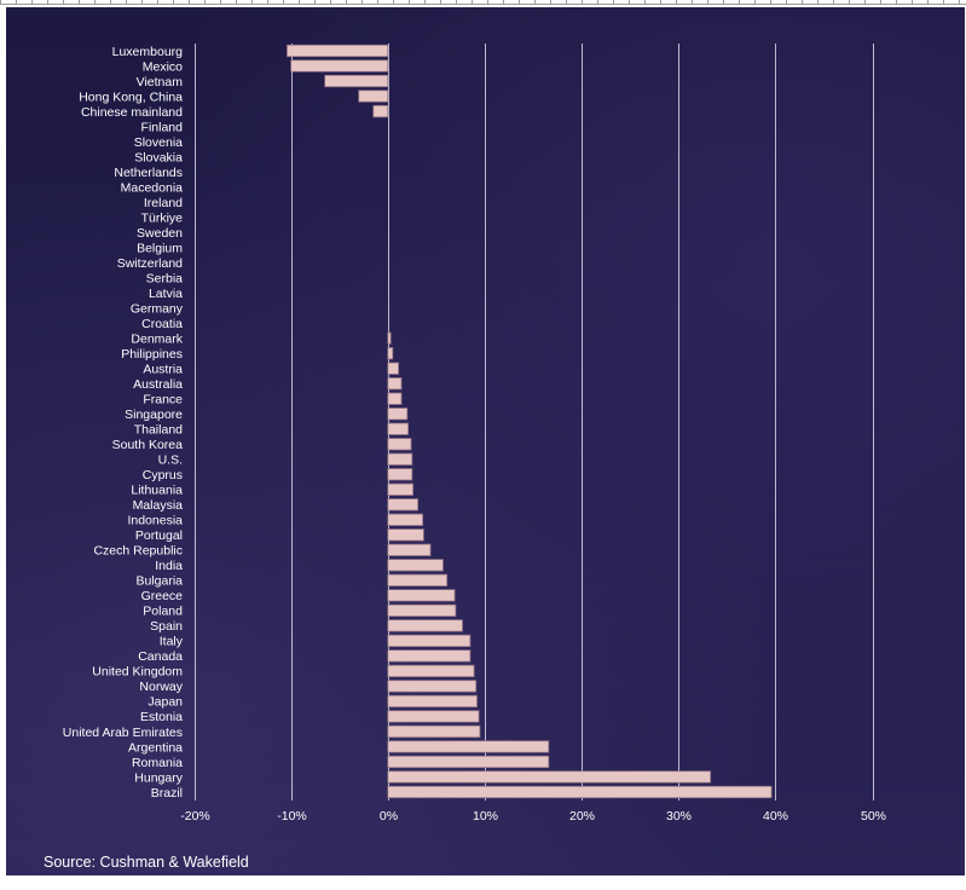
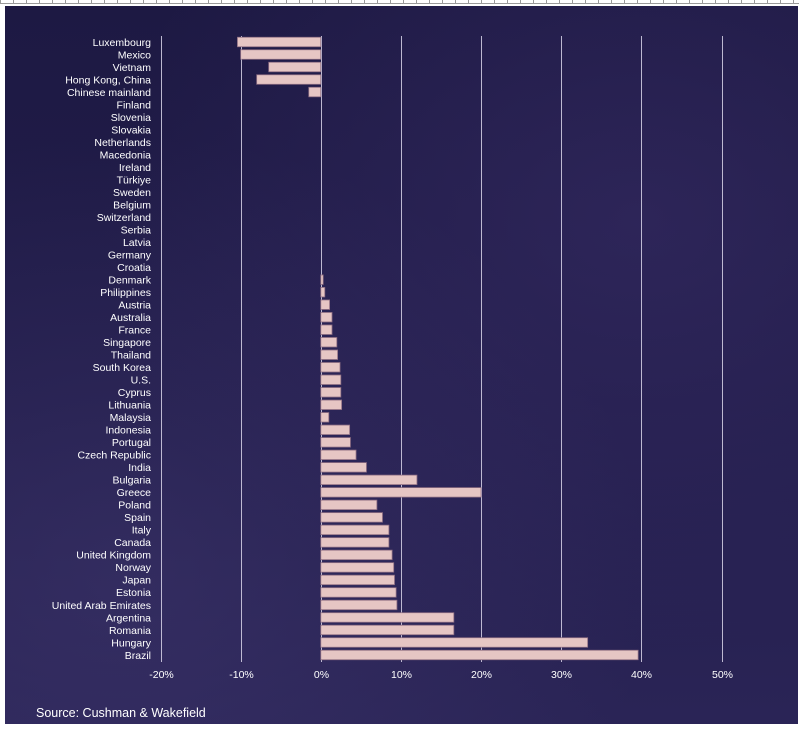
Hong Kong, China: -3% -> -8%
Malaysia: 3% -> 1%
Bulgaria: 6% -> 12%
Greece: 7% -> 20%
